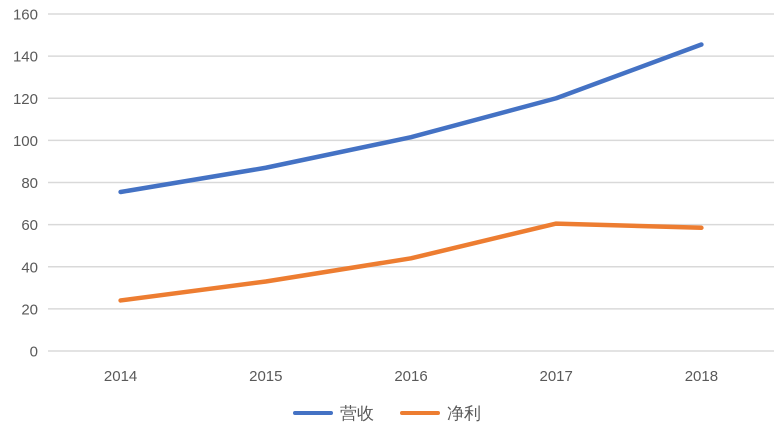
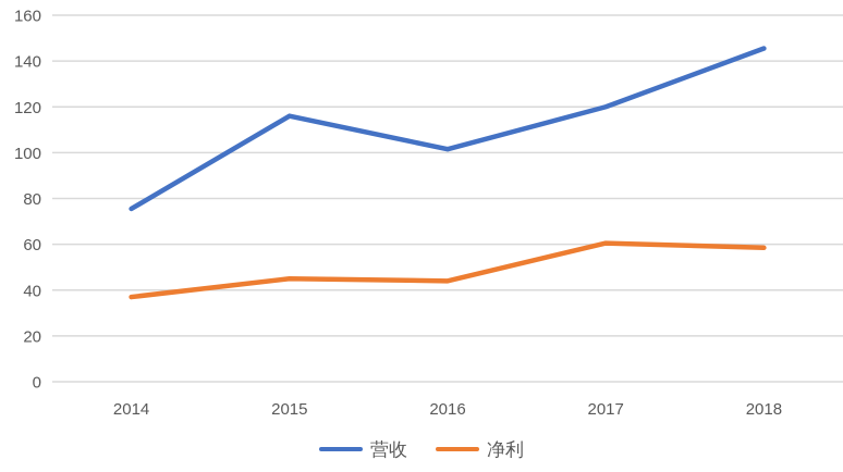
净利/2014: 24 -> 37
营收/2015: 87 -> 116
净利/2015: 33 -> 45
